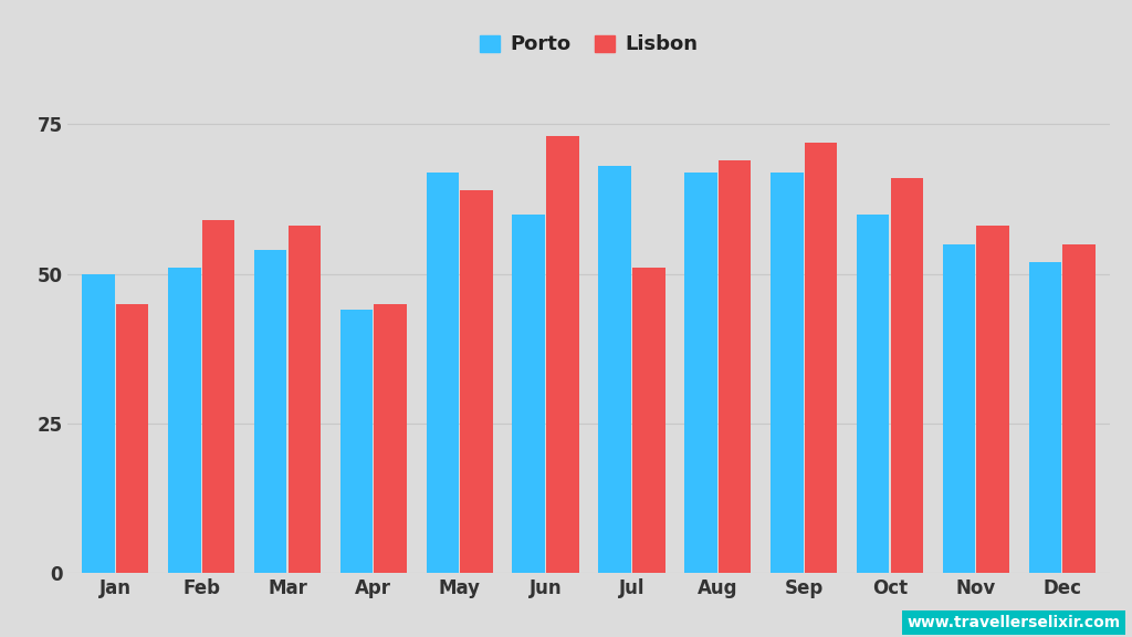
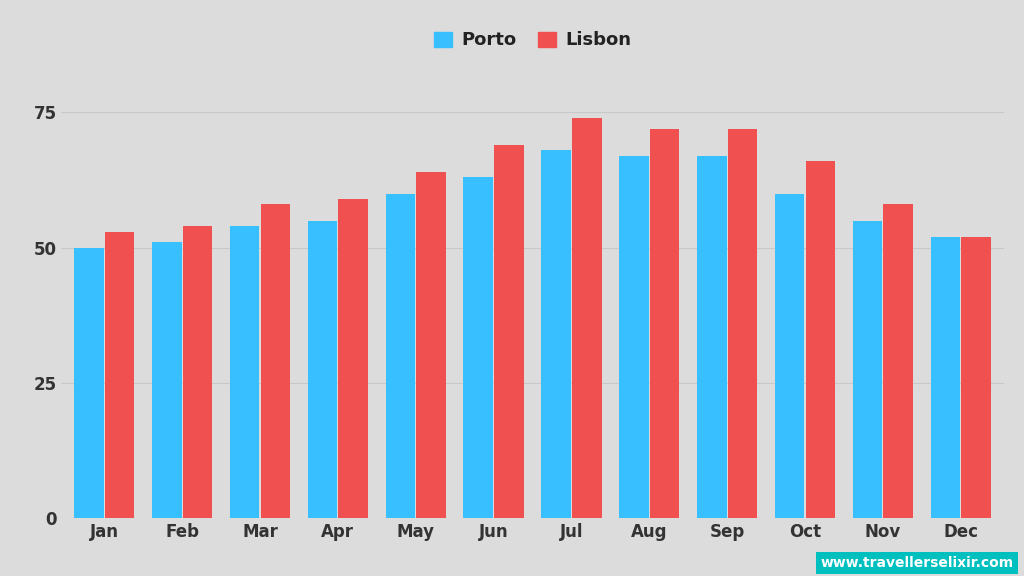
Lisbon/Jan: 45 -> 53
Lisbon/Feb: 59 -> 54
Porto/Apr: 44 -> 55
Lisbon/Apr: 45 -> 59
Porto/May: 67 -> 60
Porto/Jun: 60 -> 63
Lisbon/Jun: 73 -> 69
Lisbon/Jul: 51 -> 74
Lisbon/Aug: 69 -> 72
Lisbon/Dec: 55 -> 52
